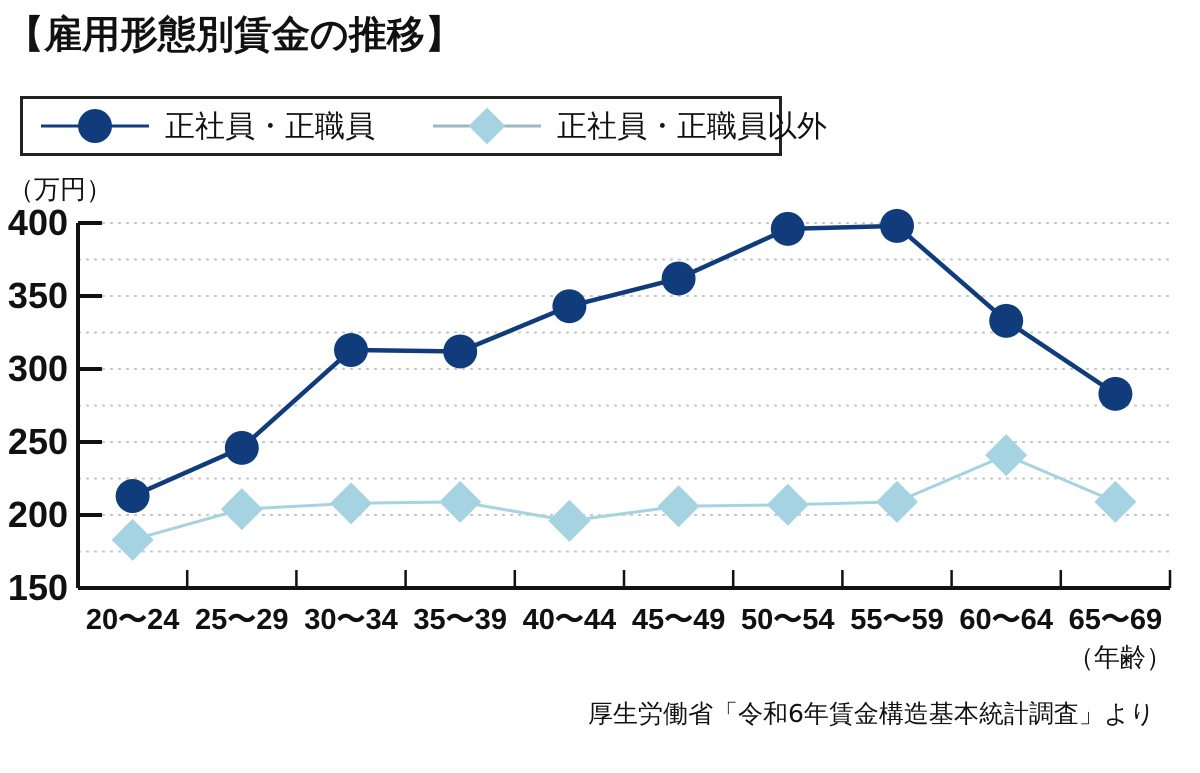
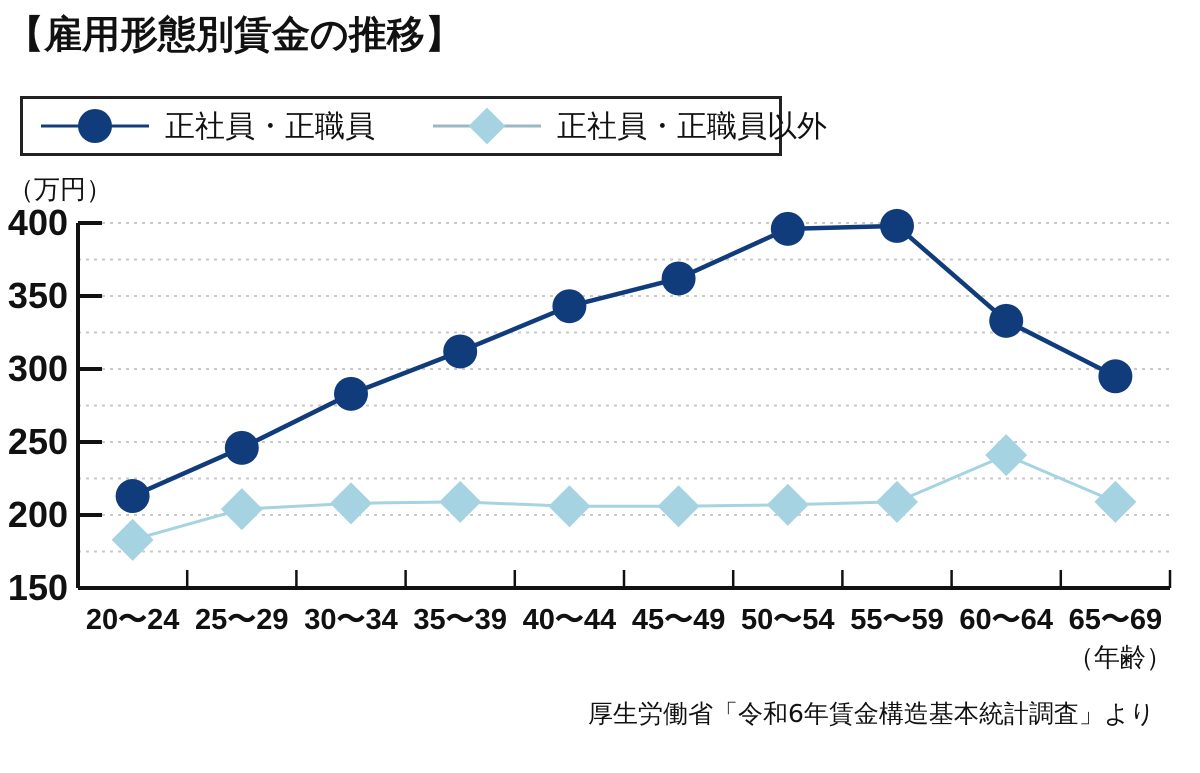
正社員・正職員/30〜34: 313 -> 283
正社員・正職員以外/40〜44: 196 -> 206
正社員・正職員/65〜69: 283 -> 295
